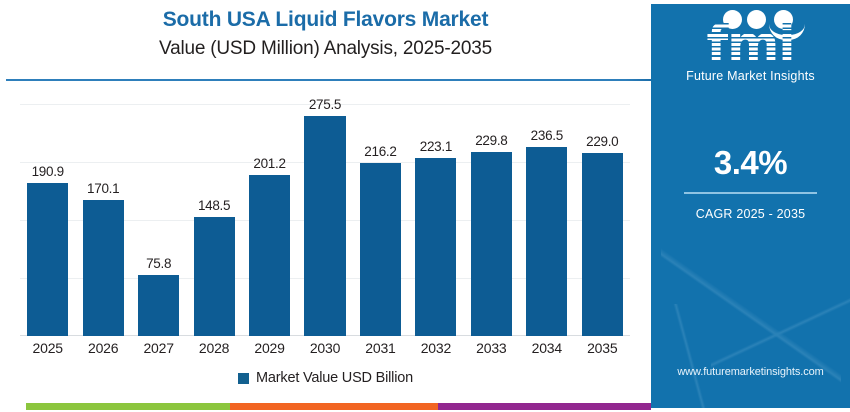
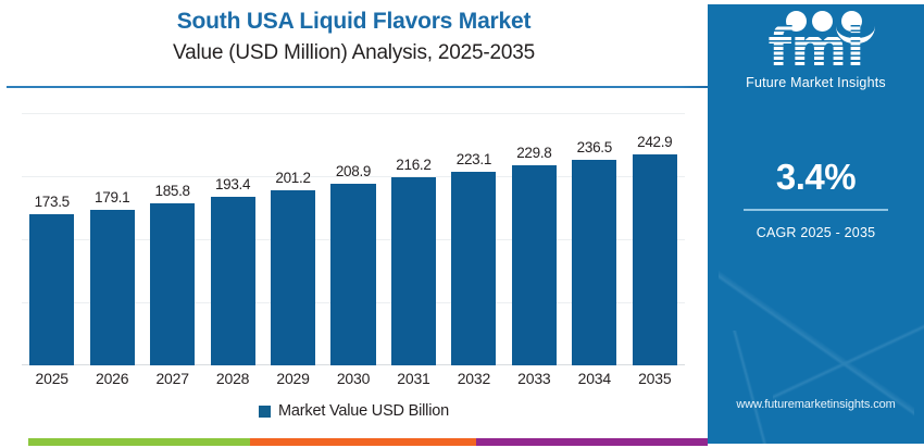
2025: 190.9 -> 173.5
2026: 170.1 -> 179.1
2027: 75.8 -> 185.8
2028: 148.5 -> 193.4
2030: 275.5 -> 208.9
2035: 229.0 -> 242.9
